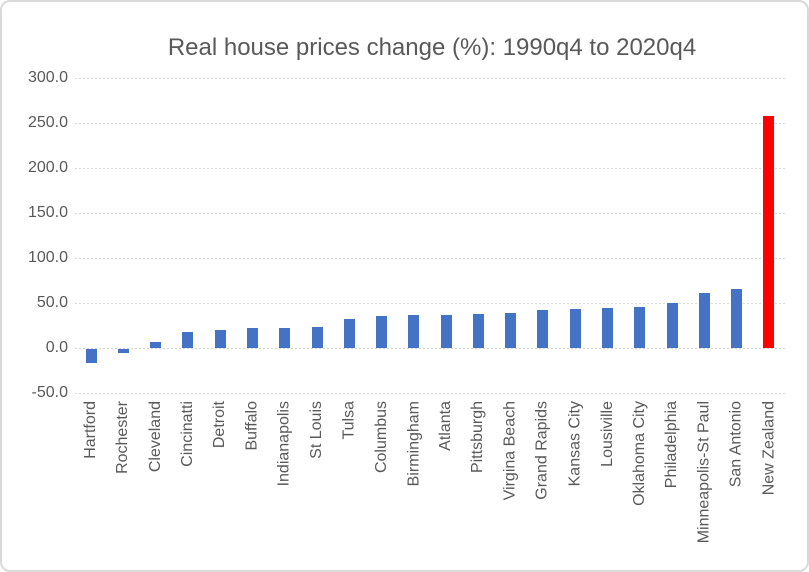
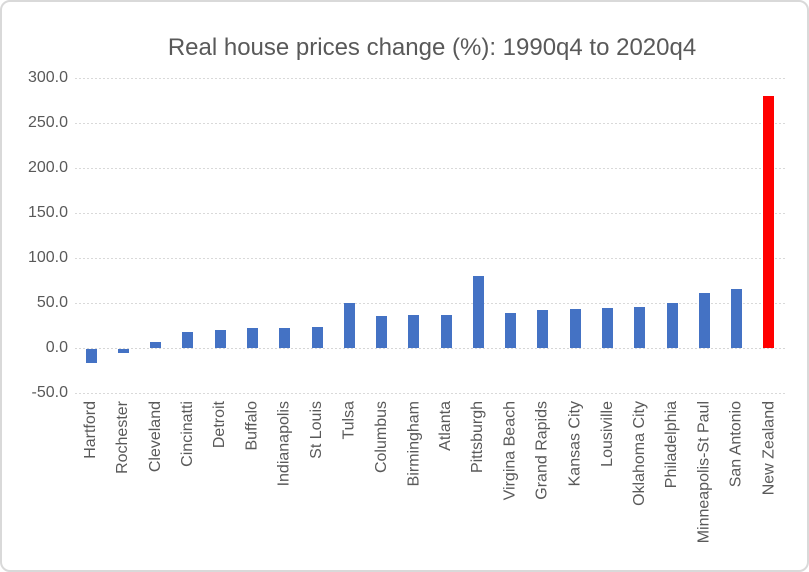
Tulsa: 30 -> 50
Pittsburgh: 40 -> 80
New Zealand: 260 -> 280
